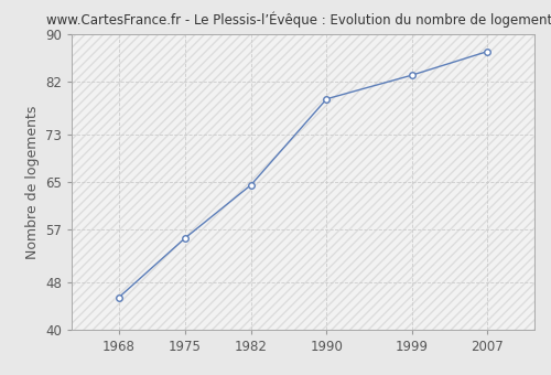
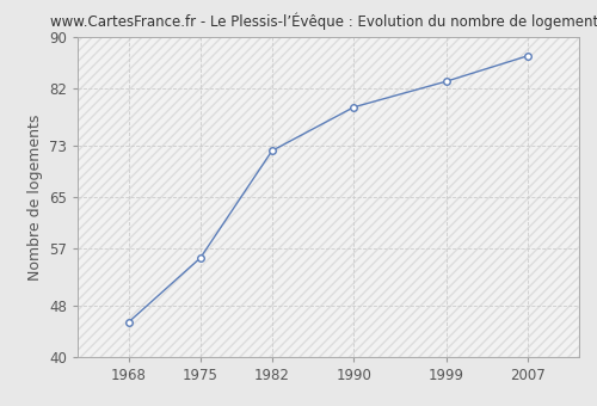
1982: 64.5 -> 72.2
